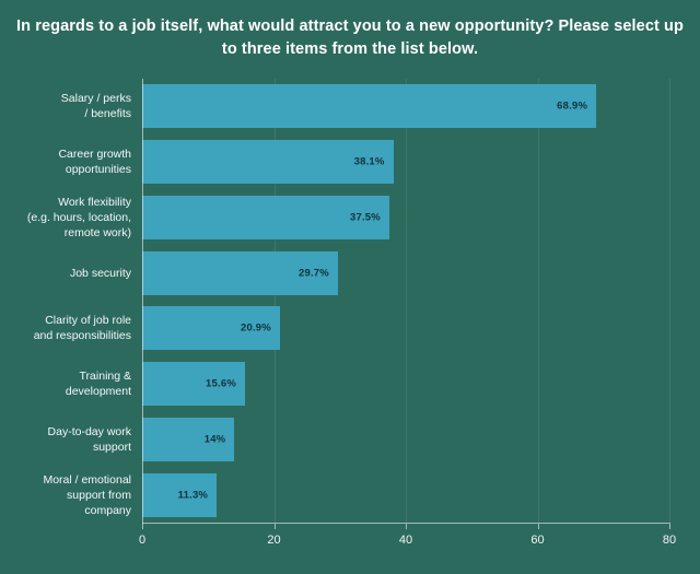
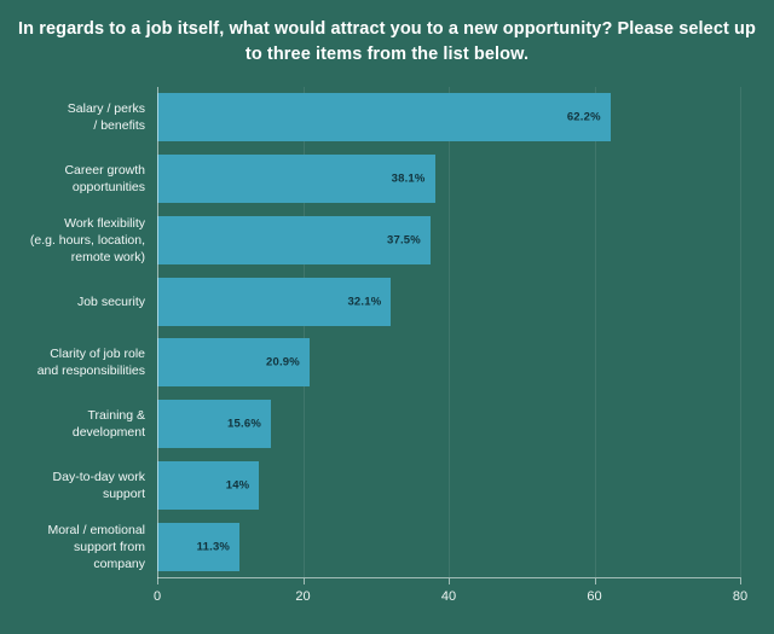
Salary / perks / benefits: 68.9% -> 62.2%
Job security: 29.7% -> 32.1%
